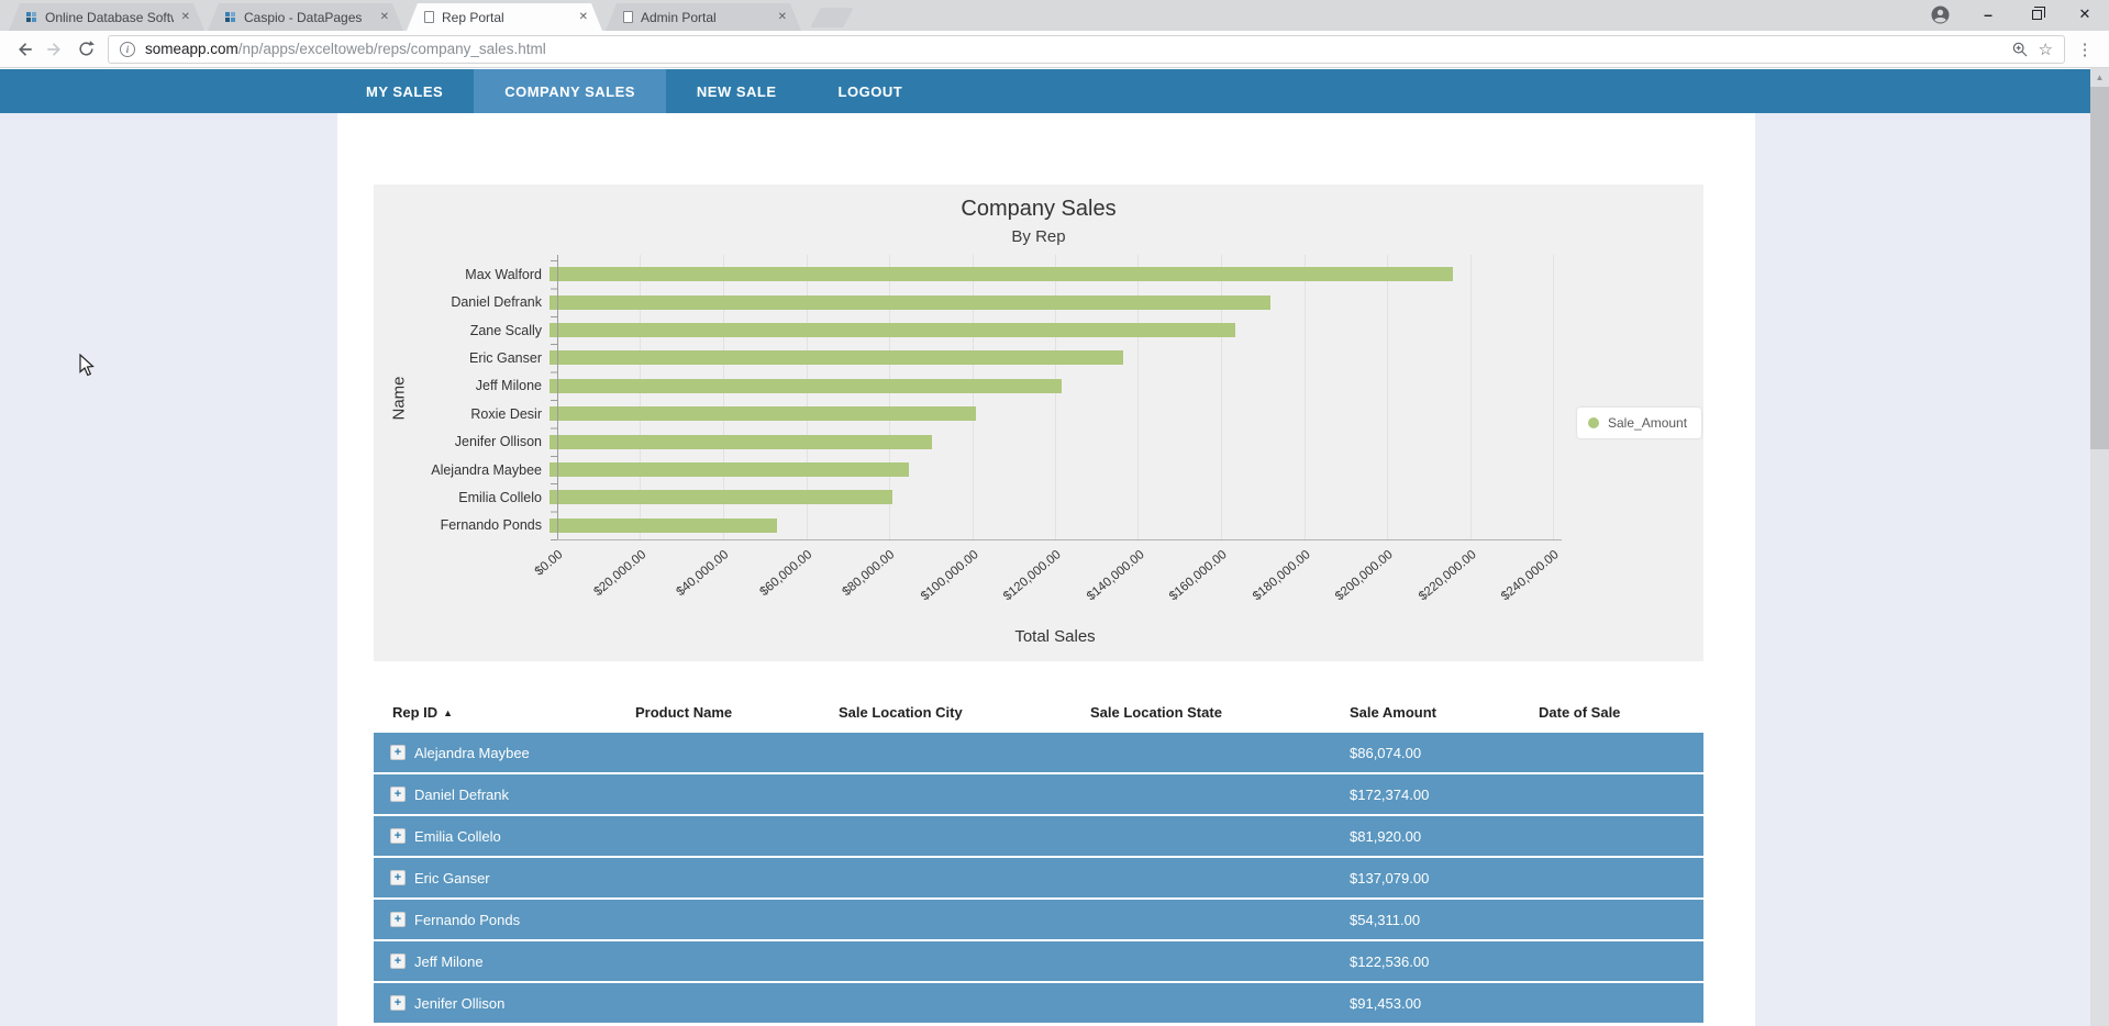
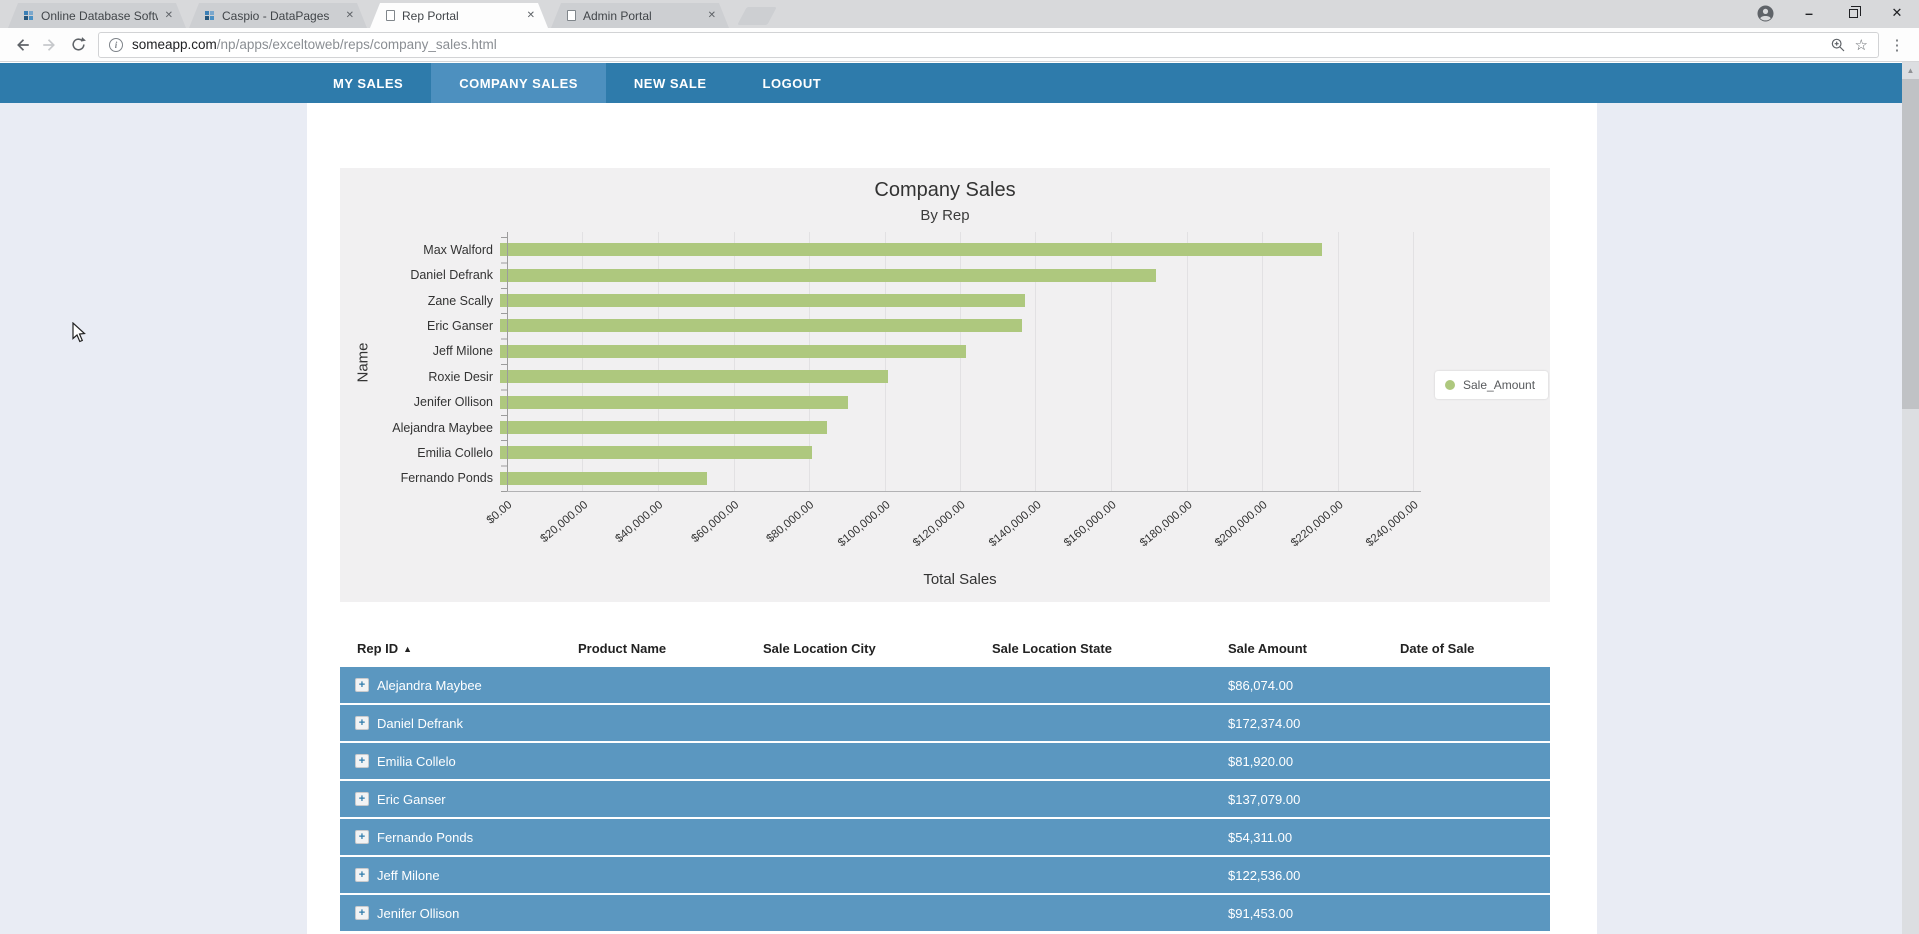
Zane Scally: $164000 -> $138000
